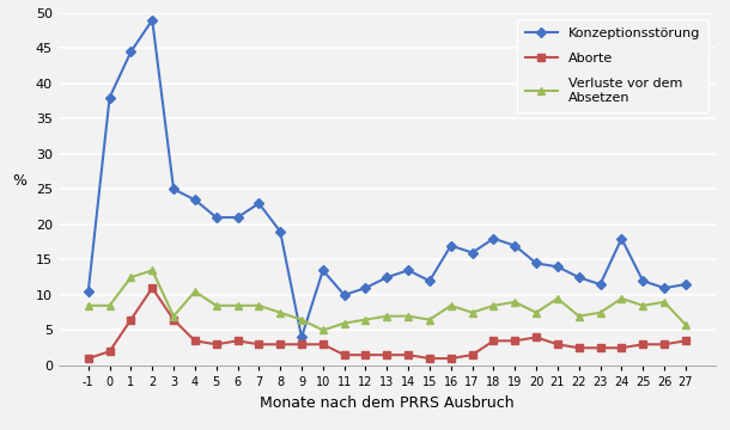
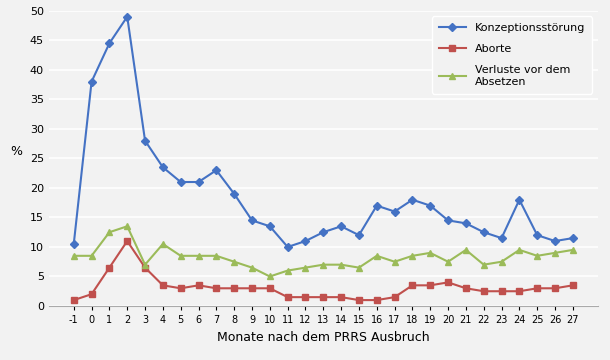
Konzeptionsstörung/3: 25.0 -> 28.0
Konzeptionsstörung/9: 4.0 -> 14.5
Verluste vor dem Absetzen/27: 5.8 -> 9.5
